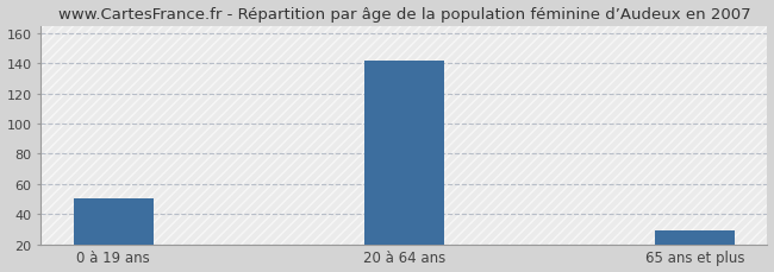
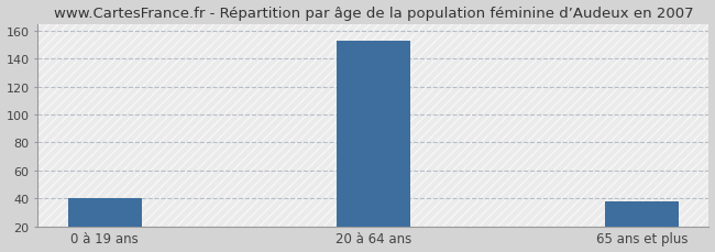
0 à 19 ans: 50 -> 40
20 à 64 ans: 142 -> 153
65 ans et plus: 29 -> 38
